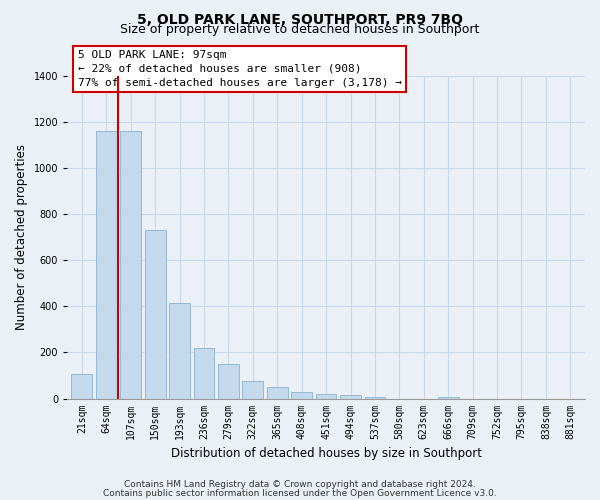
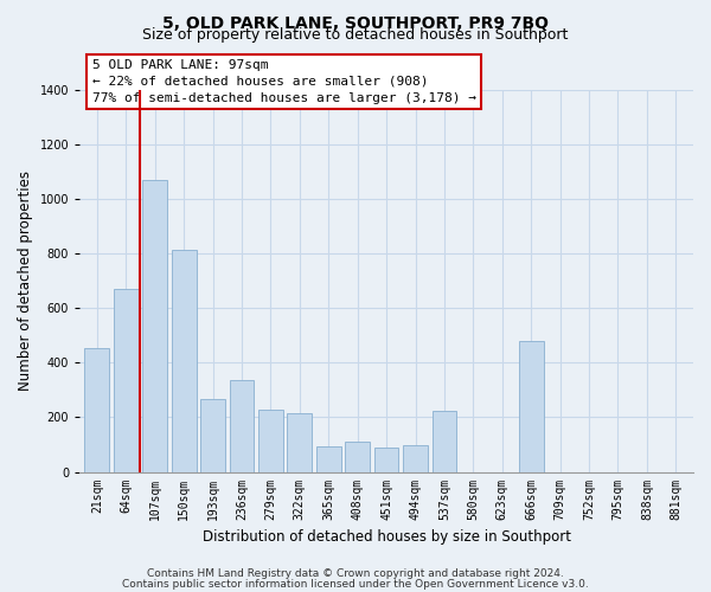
21sqm: 108 -> 455
64sqm: 1162 -> 670
107sqm: 1162 -> 1070
150sqm: 730 -> 815
193sqm: 415 -> 265
236sqm: 220 -> 335
279sqm: 148 -> 230
322sqm: 75 -> 215
365sqm: 50 -> 95
408sqm: 30 -> 110
451sqm: 20 -> 90
494sqm: 15 -> 100
537sqm: 8 -> 225
666sqm: 8 -> 480
